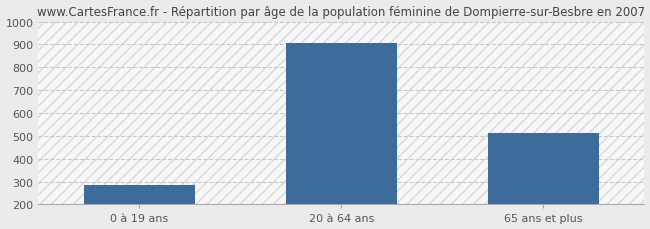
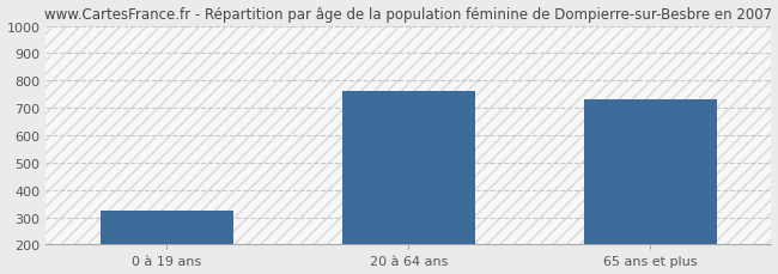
0 à 19 ans: 285 -> 325
20 à 64 ans: 905 -> 760
65 ans et plus: 513 -> 730
